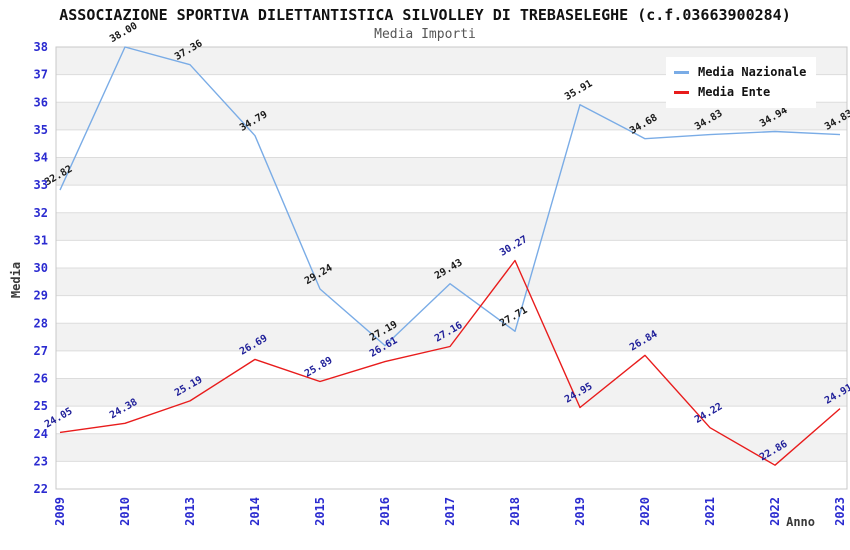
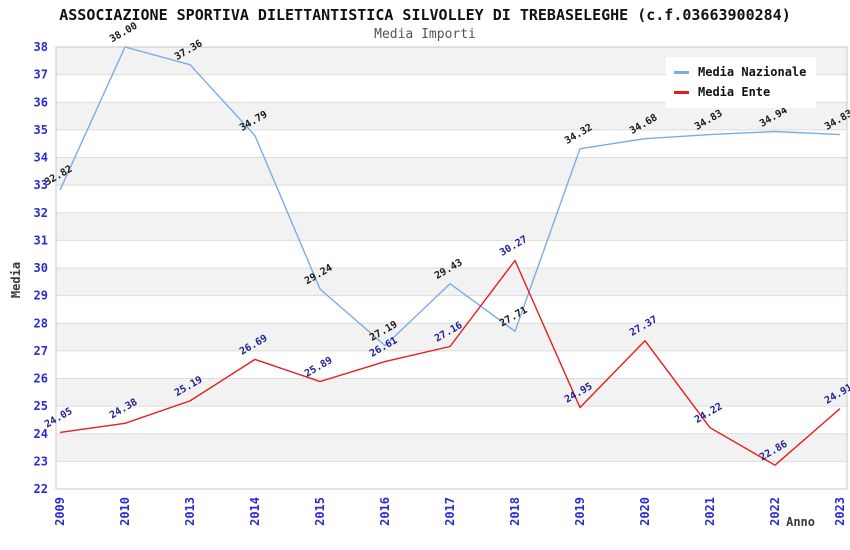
Media Nazionale/2019: 35.91 -> 34.32
Media Ente/2020: 26.84 -> 27.37
